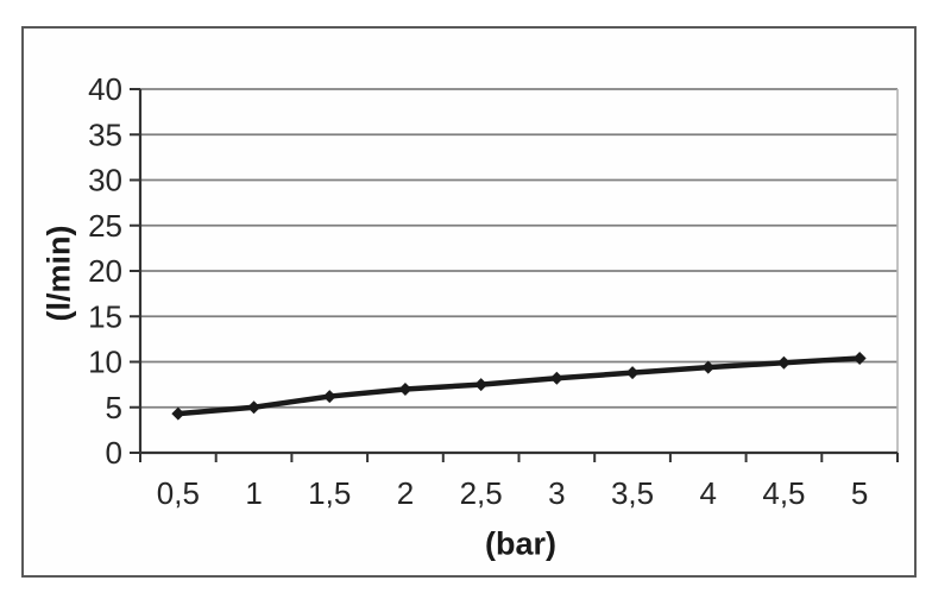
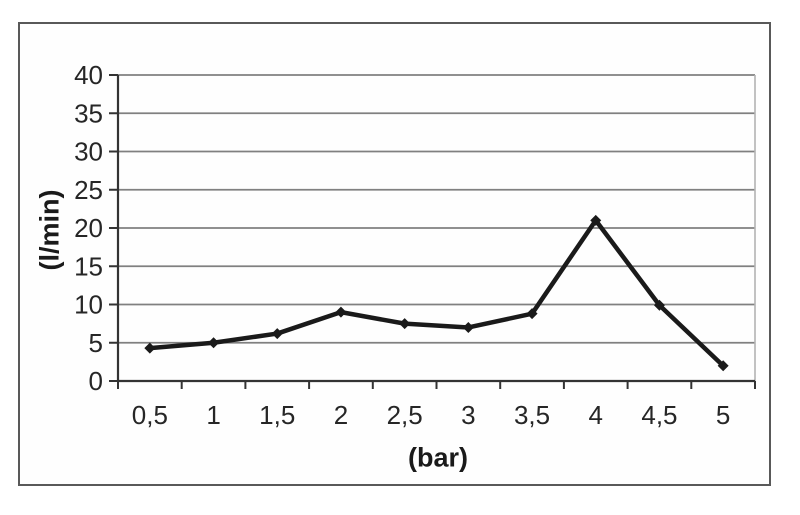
2: 7 -> 9
3: 8 -> 7
4: 9 -> 21
5: 10 -> 2
